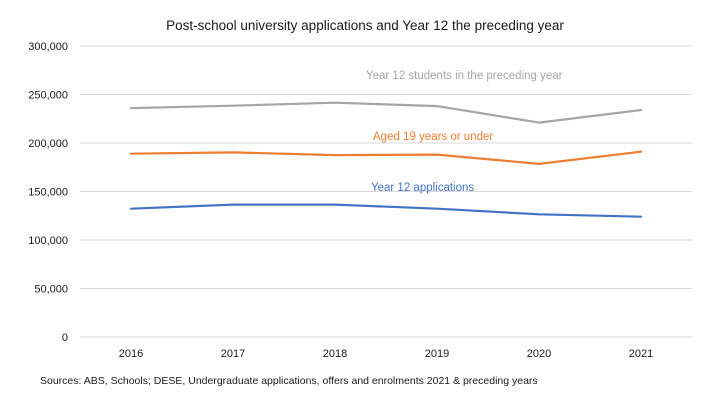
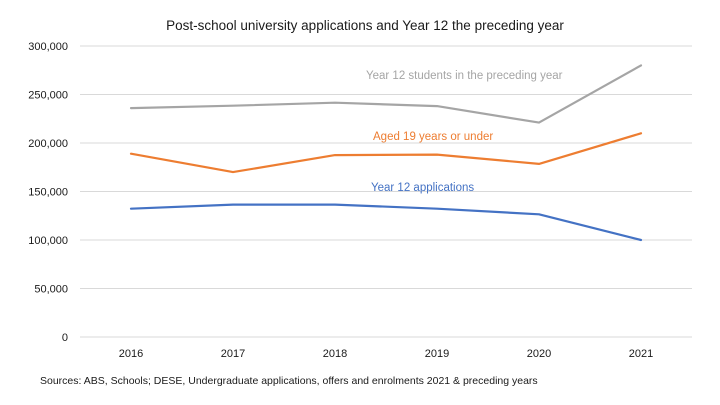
Aged 19 years or under/2017: 190000 -> 170000
Year 12 students in the preceding year/2021: 230000 -> 280000
Aged 19 years or under/2021: 190000 -> 210000
Year 12 applications/2021: 120000 -> 100000
